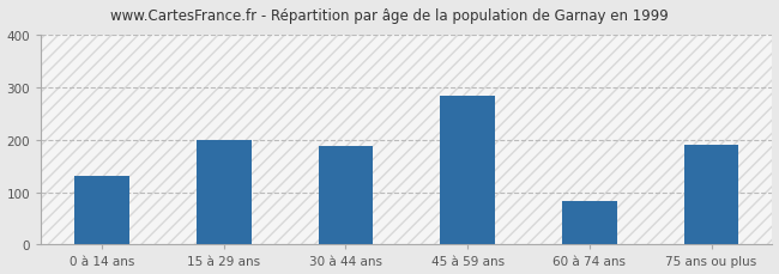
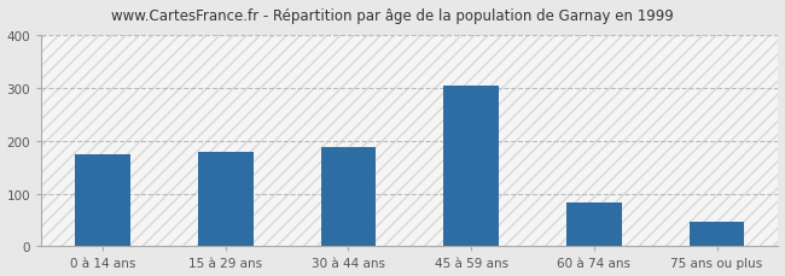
0 à 14 ans: 130 -> 175
15 à 29 ans: 200 -> 179
45 à 59 ans: 285 -> 304
75 ans ou plus: 190 -> 47
